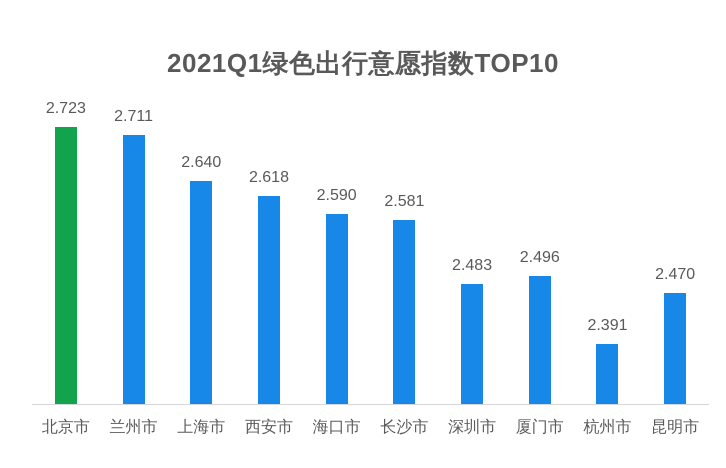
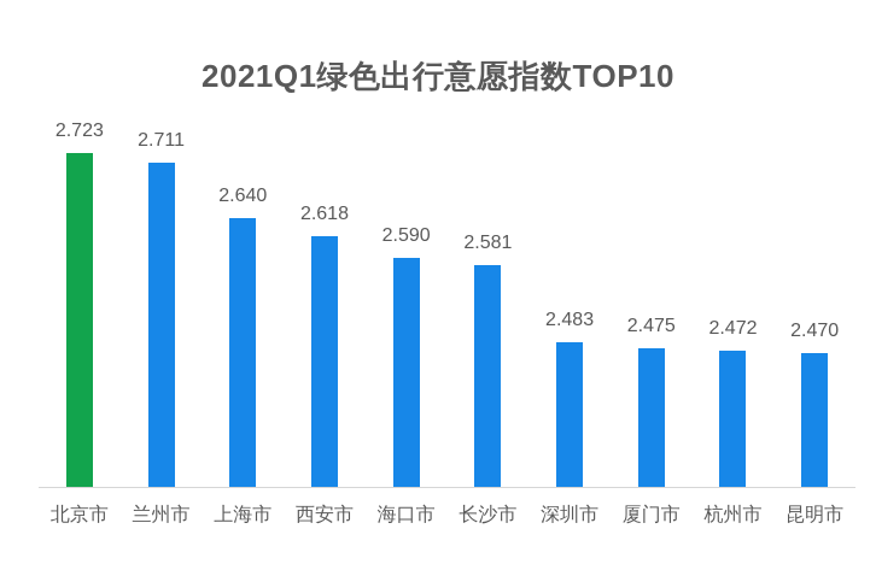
厦门市: 2.496 -> 2.475
杭州市: 2.391 -> 2.472
